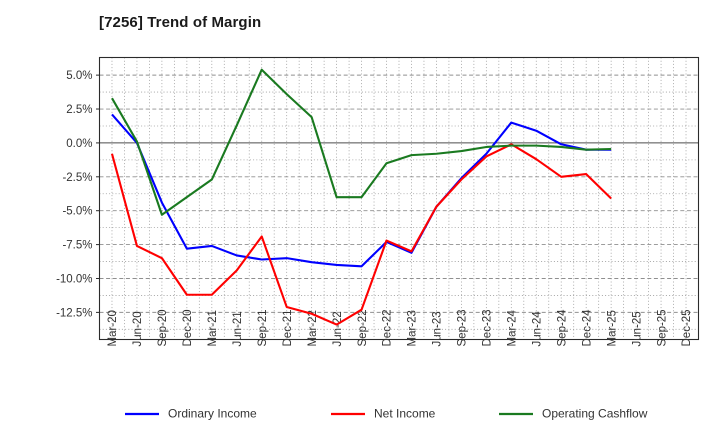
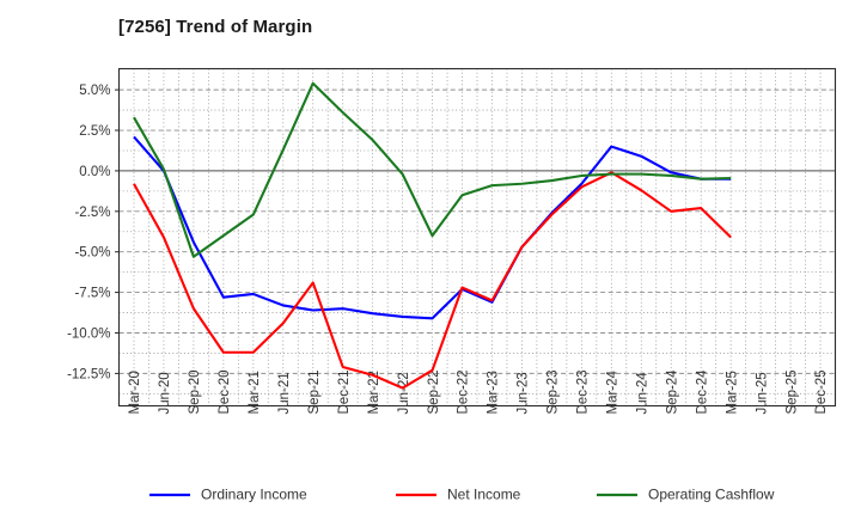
Net Income/Jun-20: -7.6% -> -4.1%
Operating Cashflow/Jun-22: -4.0% -> -0.2%
